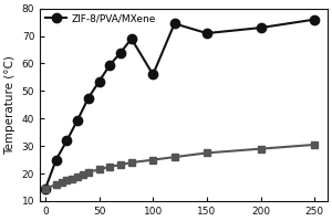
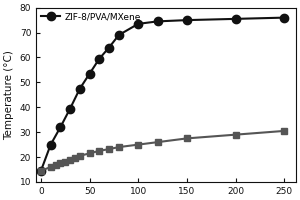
ZIF-8/PVA/MXene/100: 56.0 -> 73.5
ZIF-8/PVA/MXene/150: 71.0 -> 75.0
ZIF-8/PVA/MXene/200: 73.0 -> 75.5
